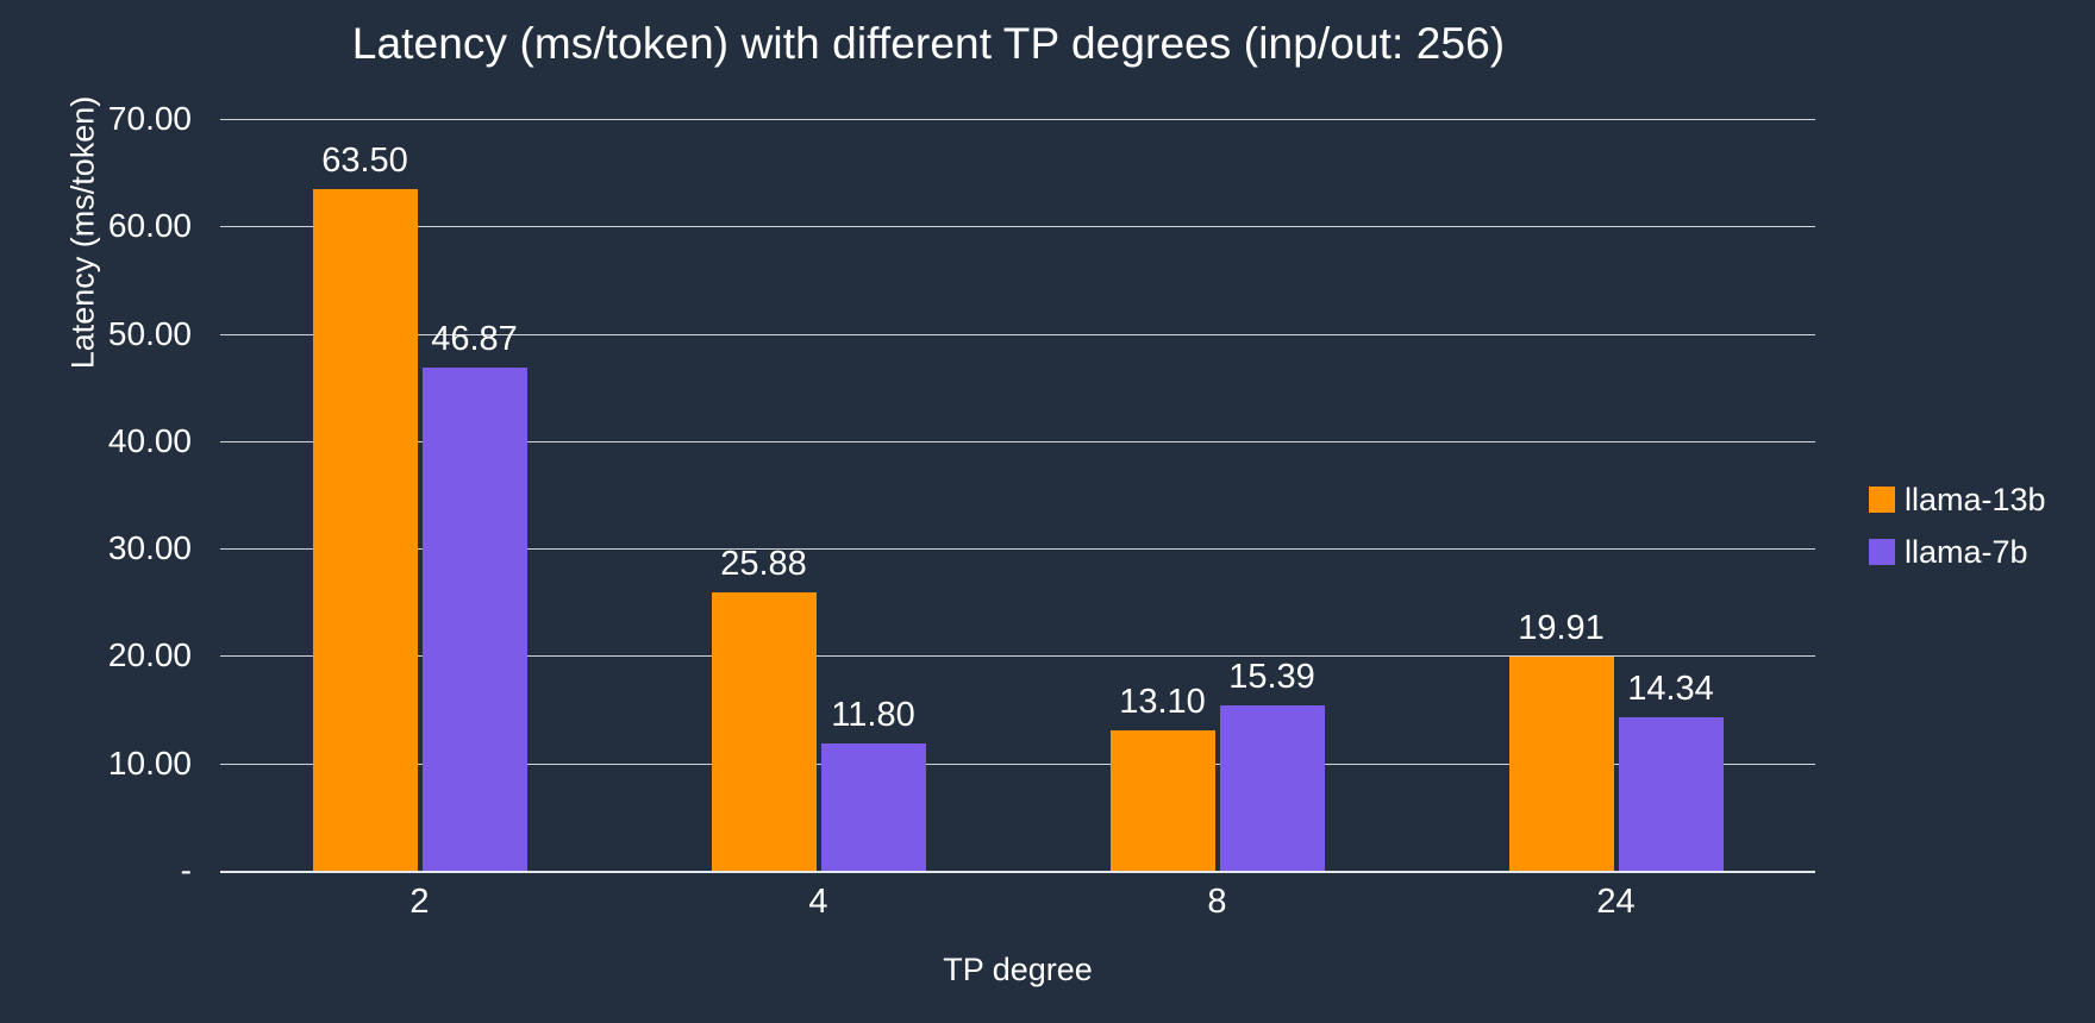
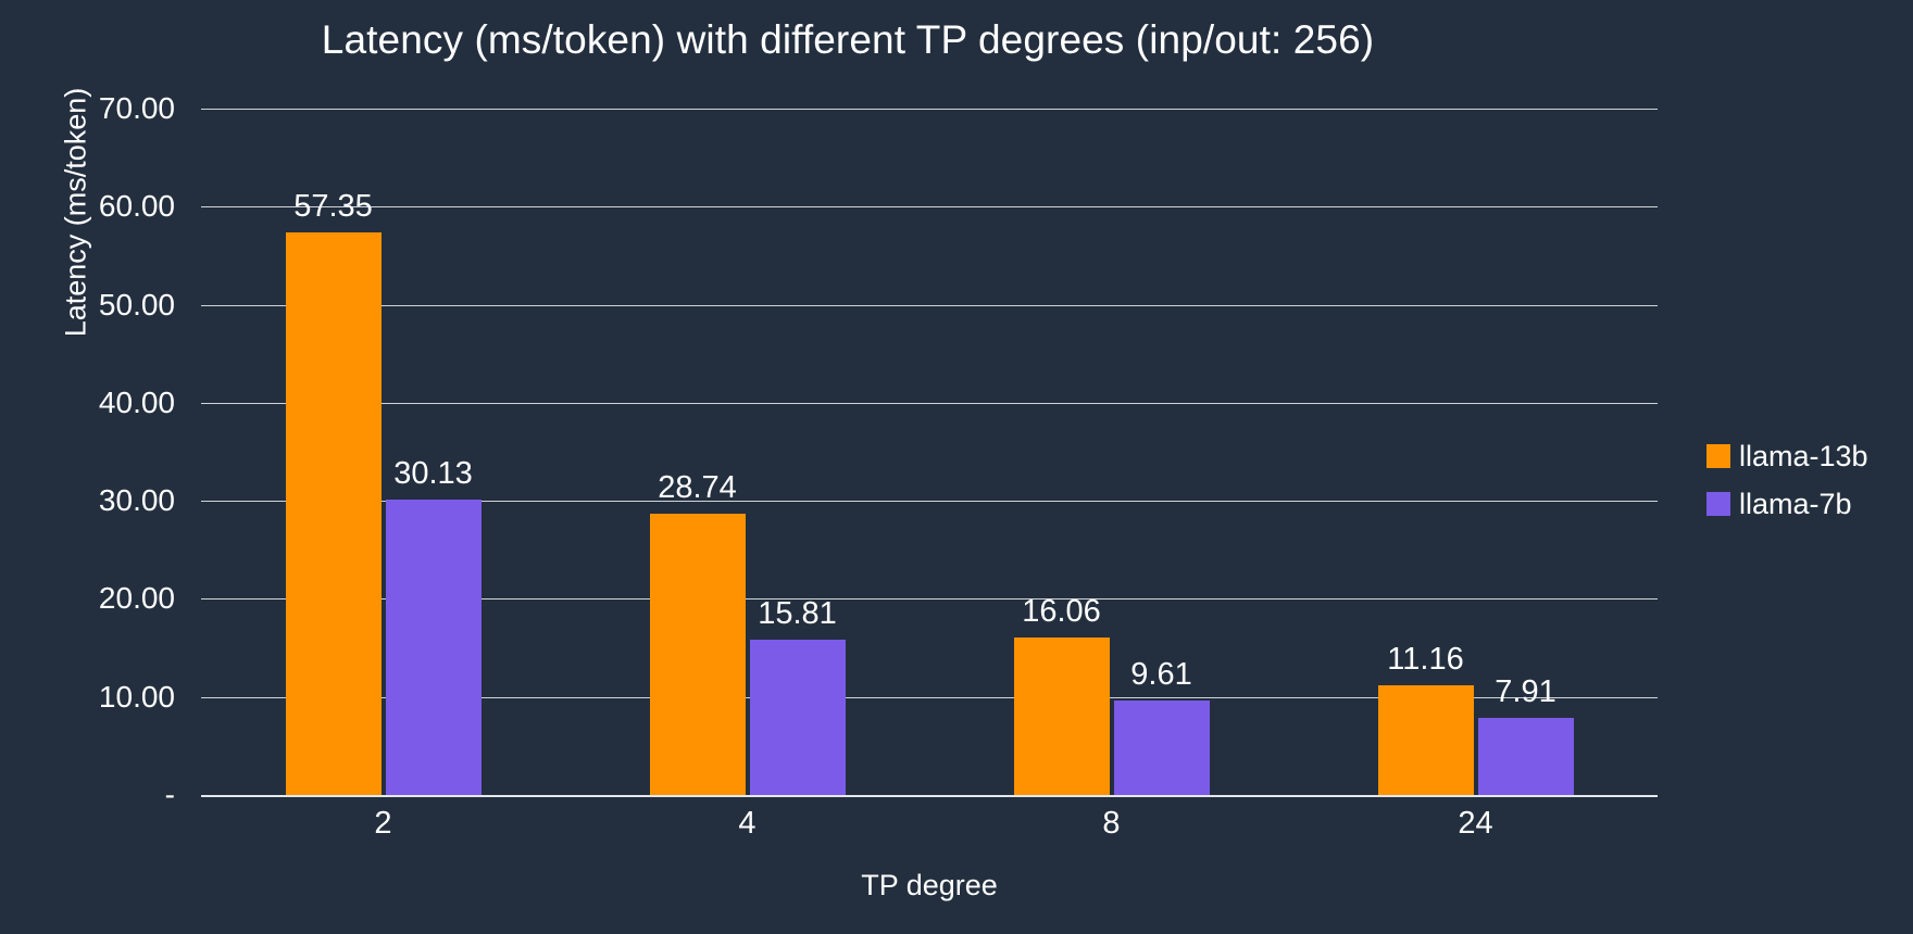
llama-13b/2: 63.50 -> 57.35
llama-7b/2: 46.87 -> 30.13
llama-13b/4: 25.88 -> 28.74
llama-7b/4: 11.80 -> 15.81
llama-13b/8: 13.10 -> 16.06
llama-7b/8: 15.39 -> 9.61
llama-13b/24: 19.91 -> 11.16
llama-7b/24: 14.34 -> 7.91
